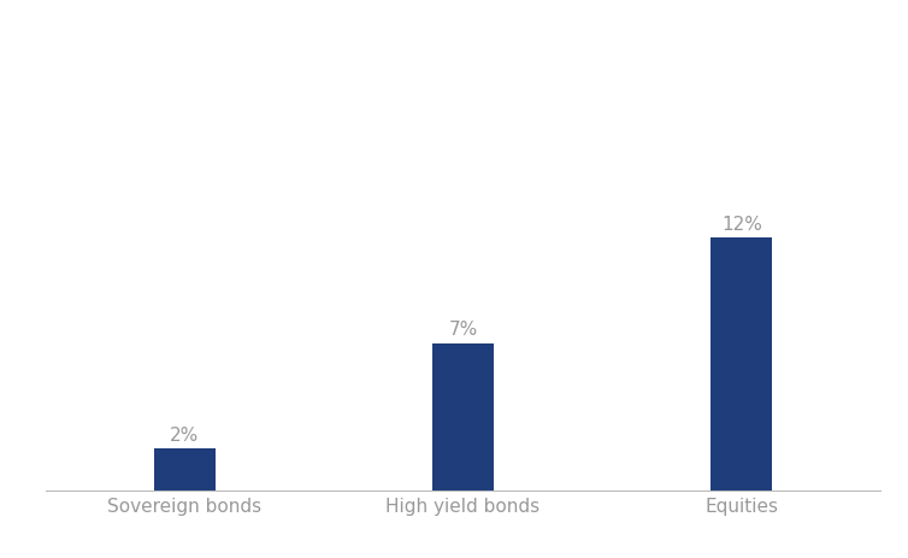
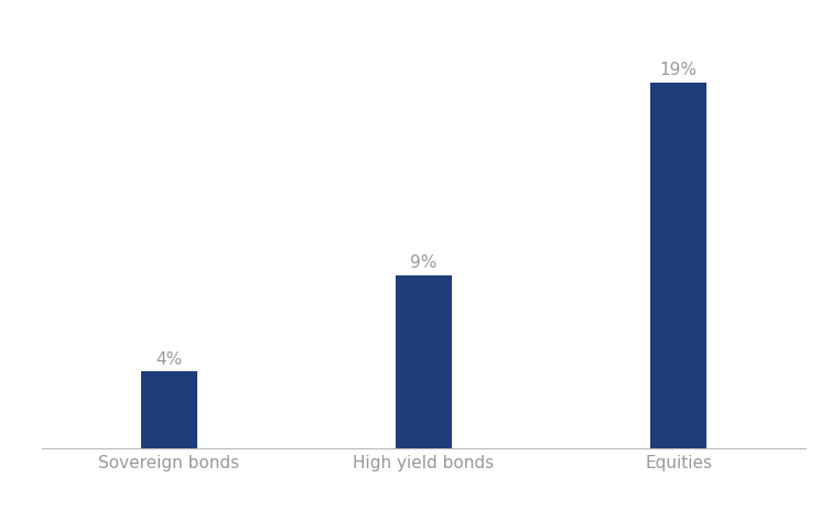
Sovereign bonds: 2% -> 4%
High yield bonds: 7% -> 9%
Equities: 12% -> 19%
